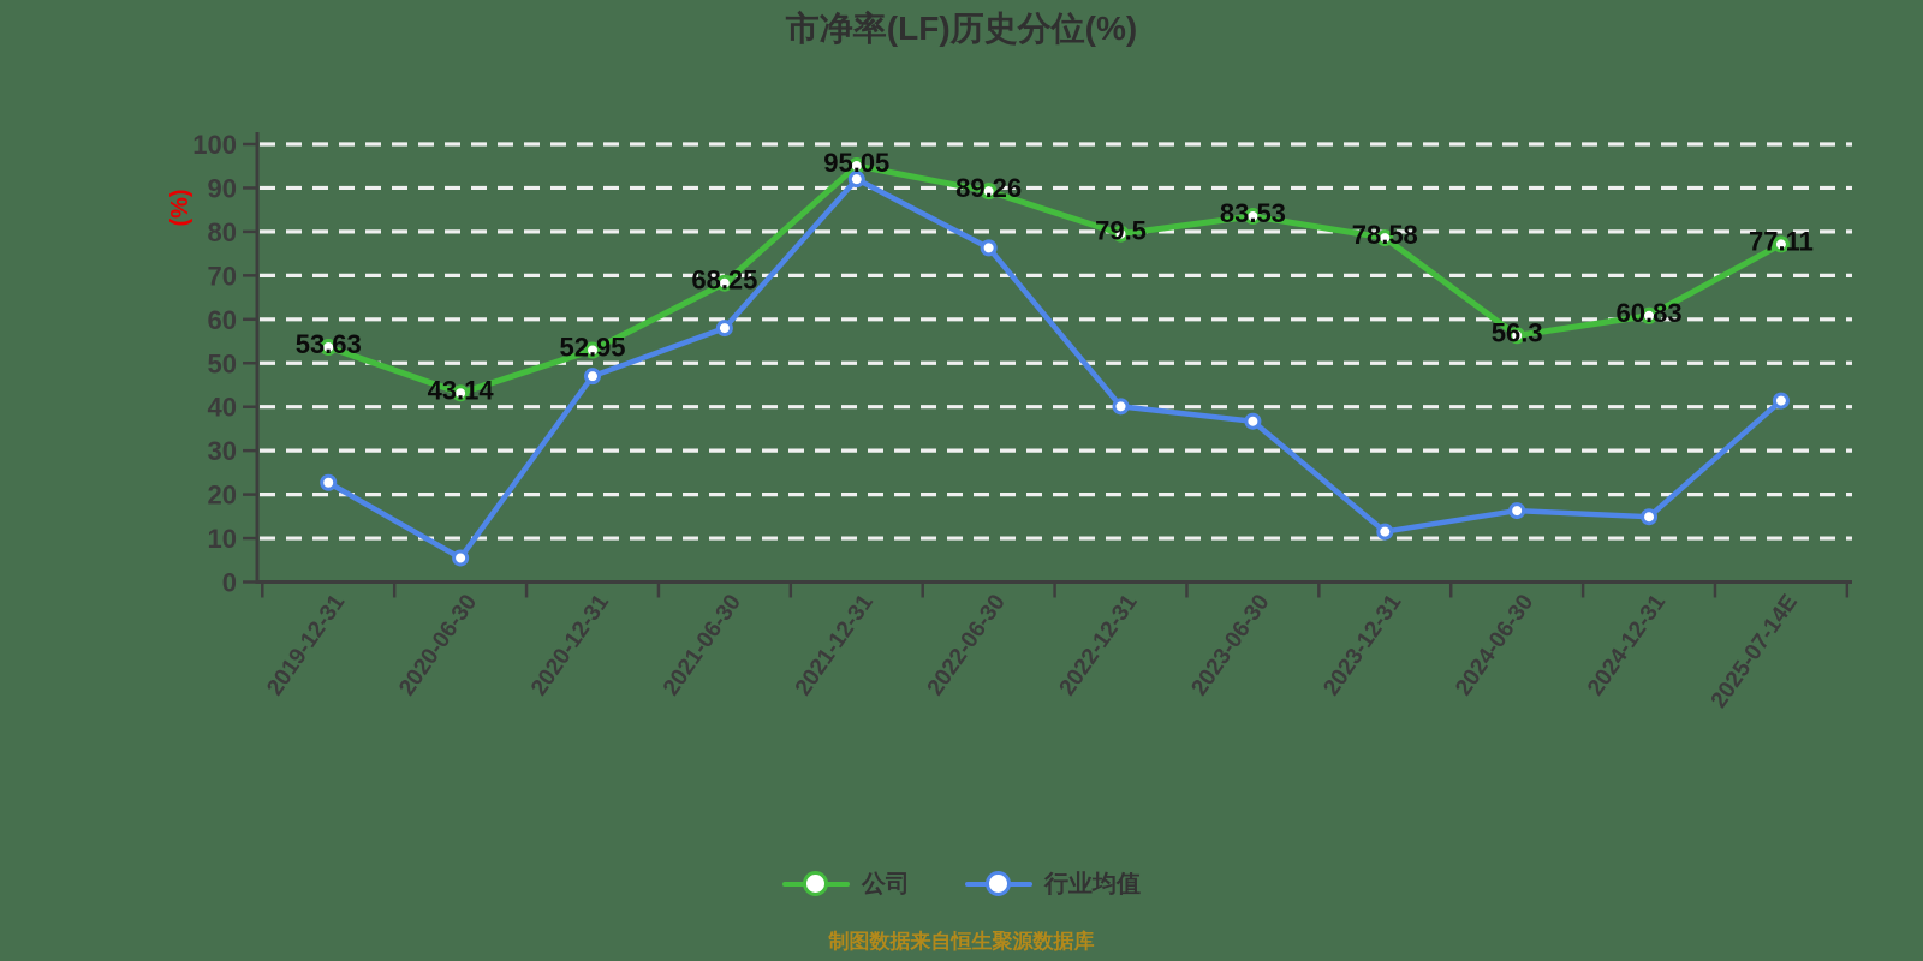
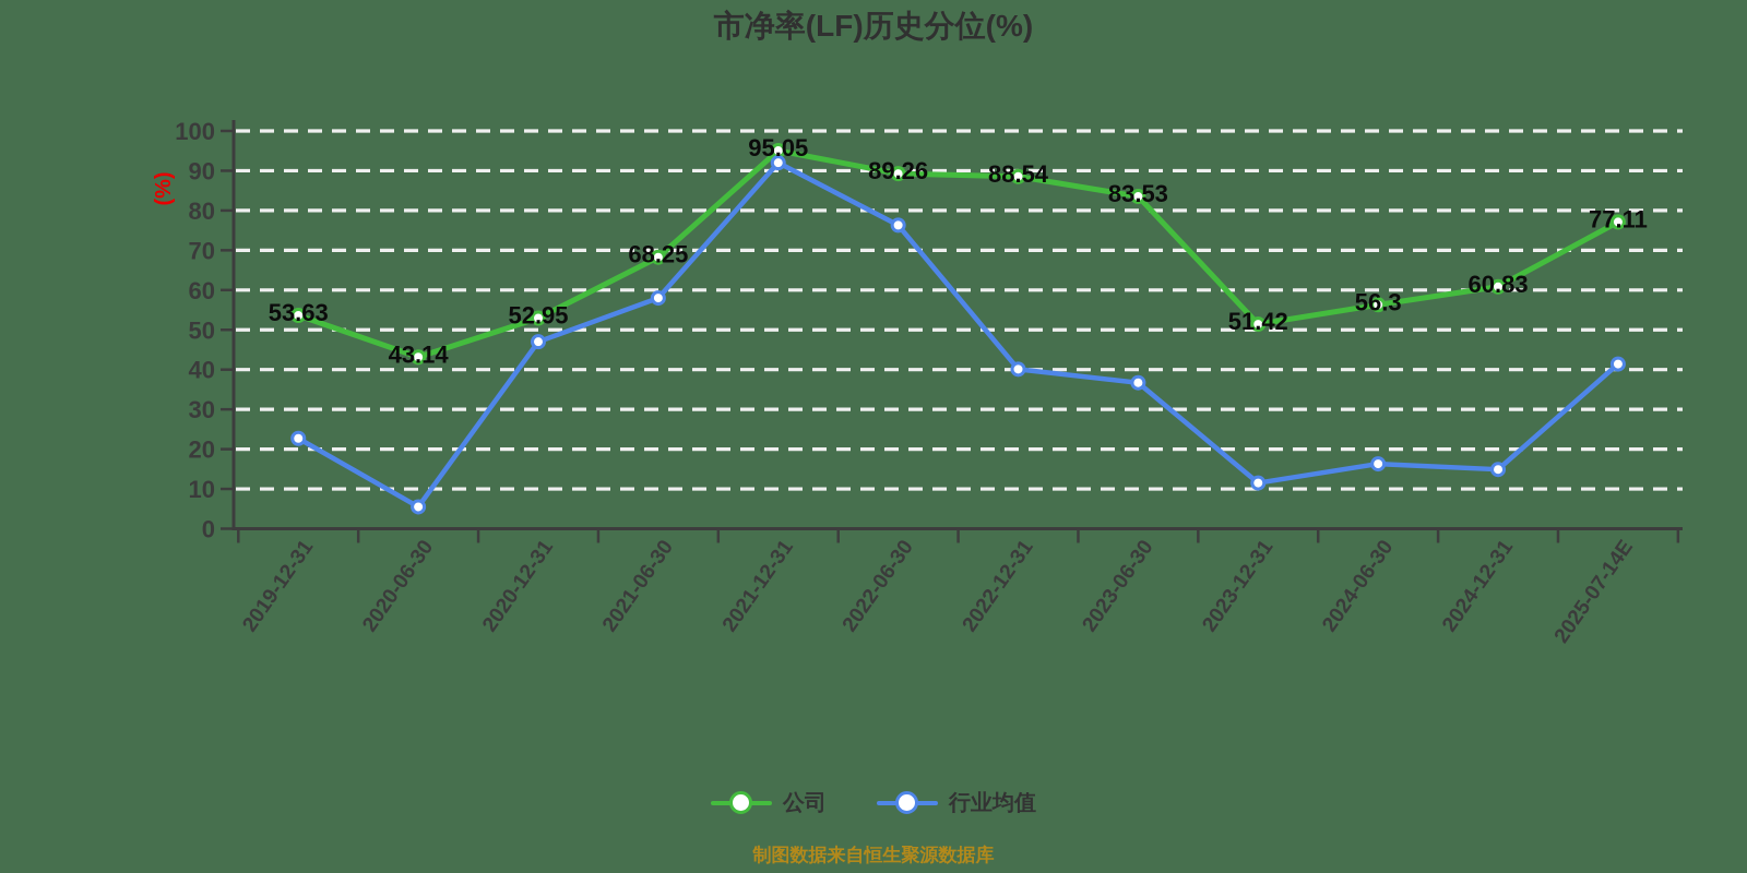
公司/2022-12-31: 79.5 -> 88.54
公司/2023-12-31: 78.58 -> 51.42
